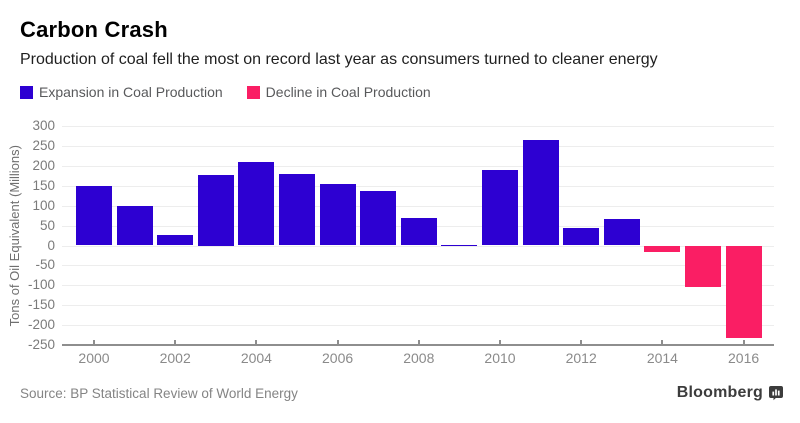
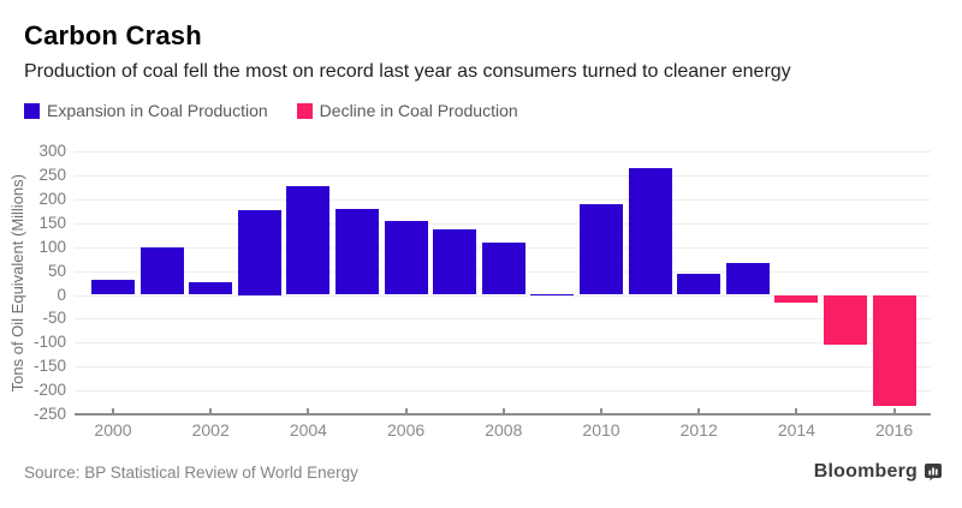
2000: 150 -> 30
2004: 210 -> 230
2008: 70 -> 110
